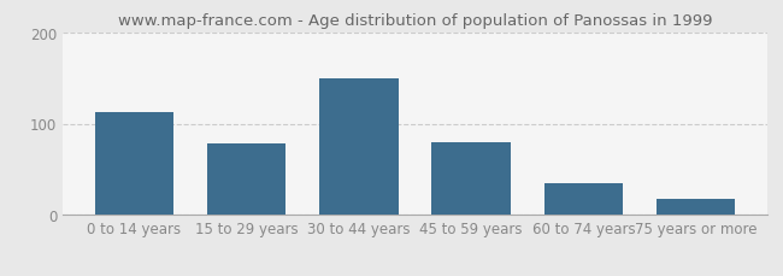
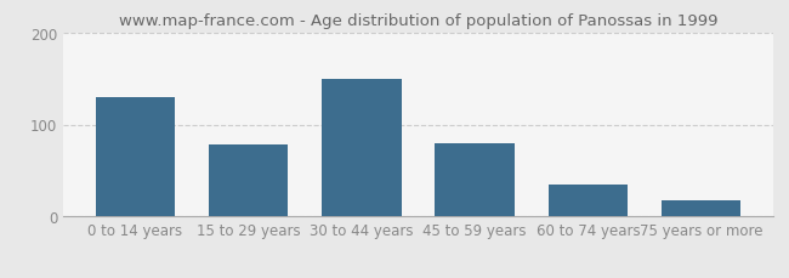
0 to 14 years: 112 -> 130
